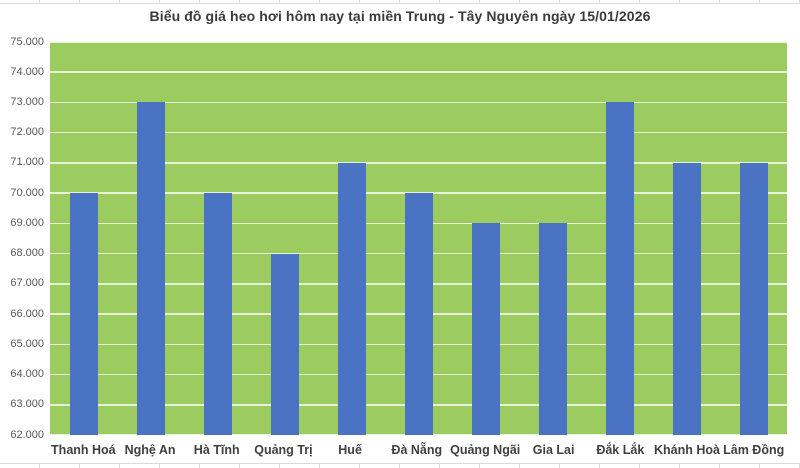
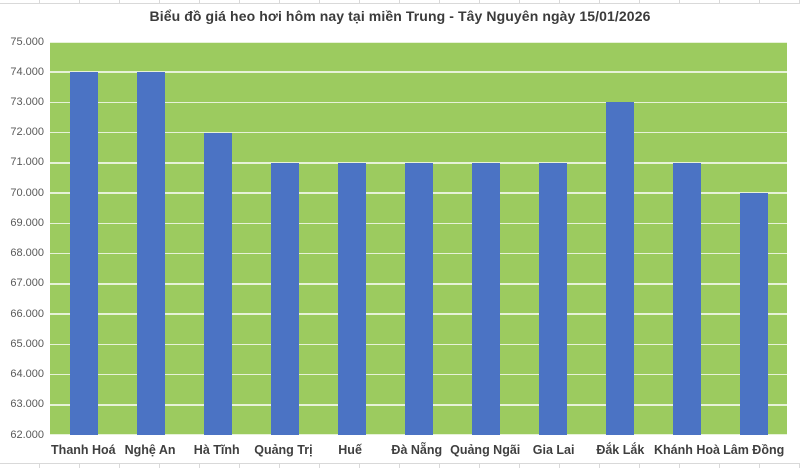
Thanh Hoá: 70000 -> 74000
Nghệ An: 73000 -> 74000
Hà Tĩnh: 70000 -> 72000
Quảng Trị: 68000 -> 71000
Đà Nẵng: 70000 -> 71000
Quảng Ngãi: 69000 -> 71000
Gia Lai: 69000 -> 71000
Lâm Đồng: 71000 -> 70000
